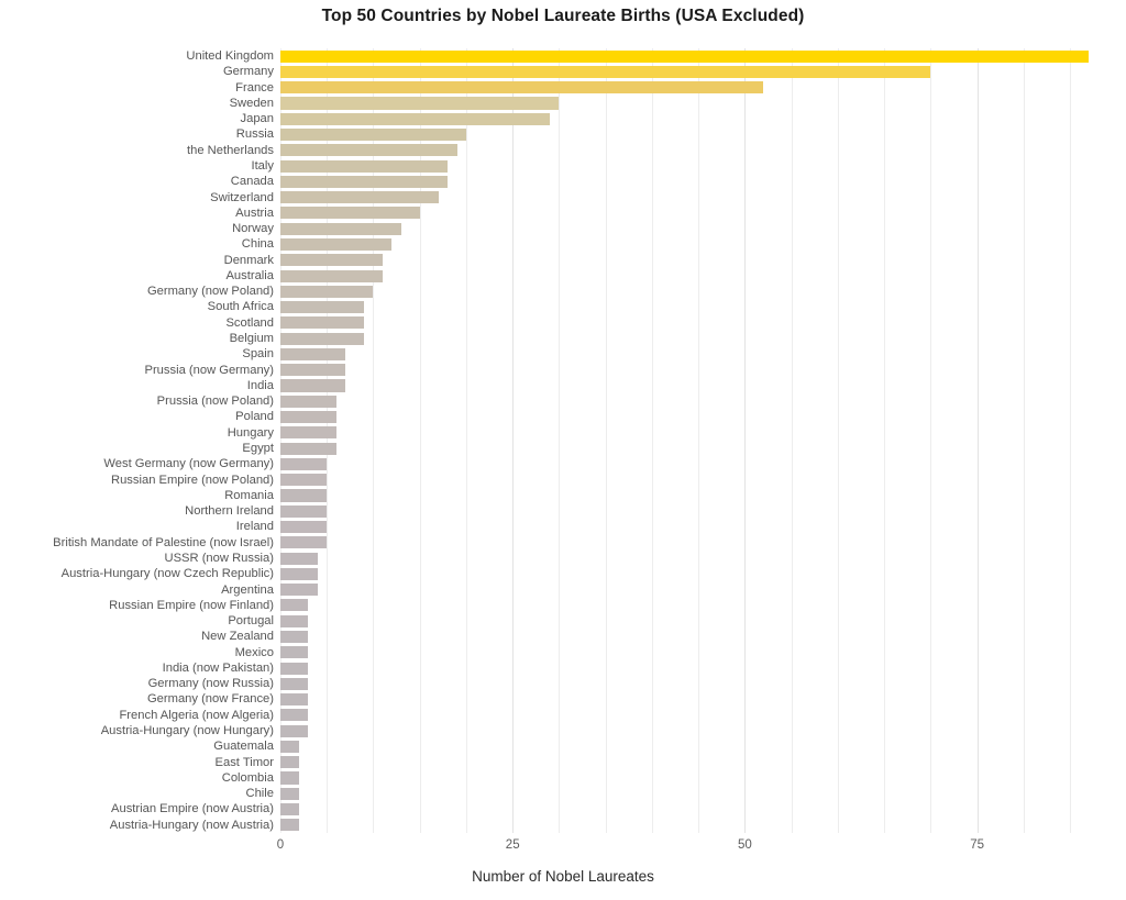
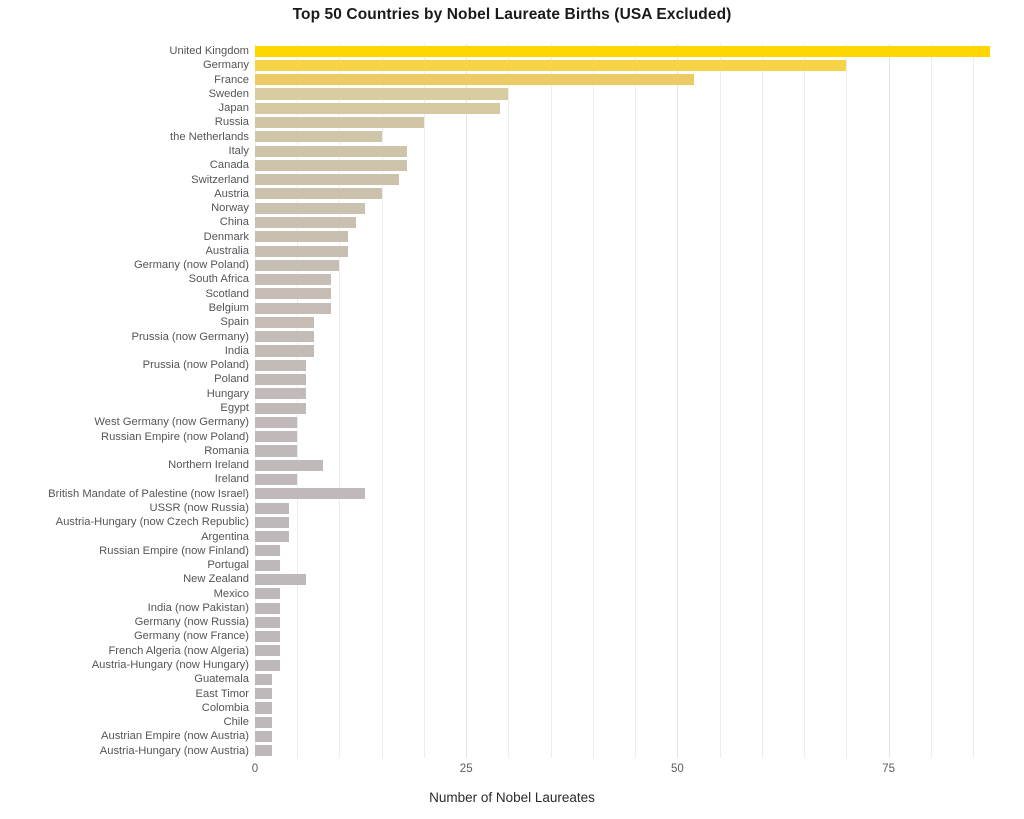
the Netherlands: 19 -> 15
Northern Ireland: 5 -> 8
British Mandate of Palestine (now Israel): 5 -> 13
New Zealand: 3 -> 6
